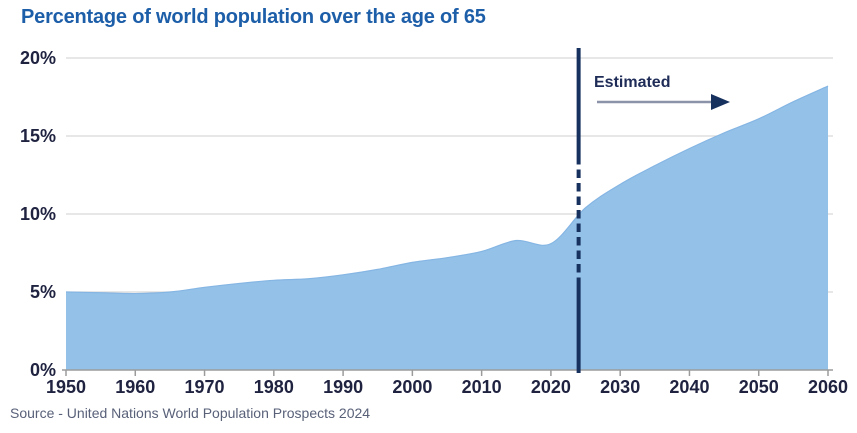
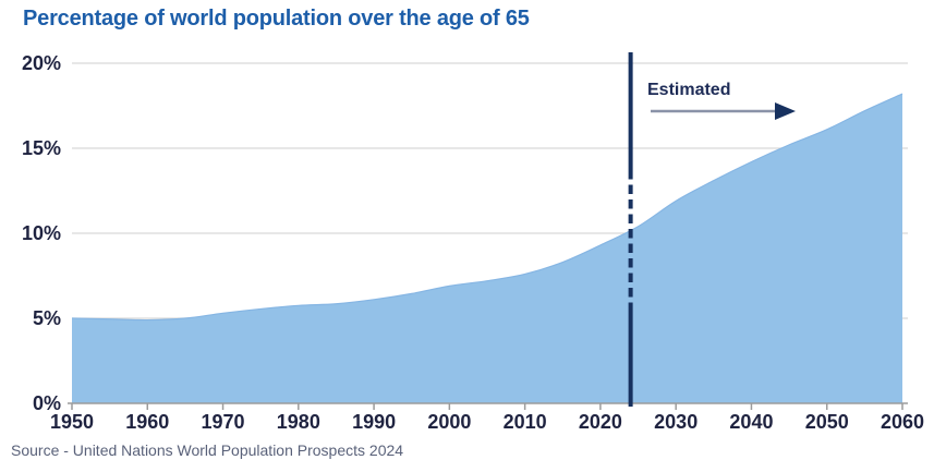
2020: 8.1% -> 9.3%
